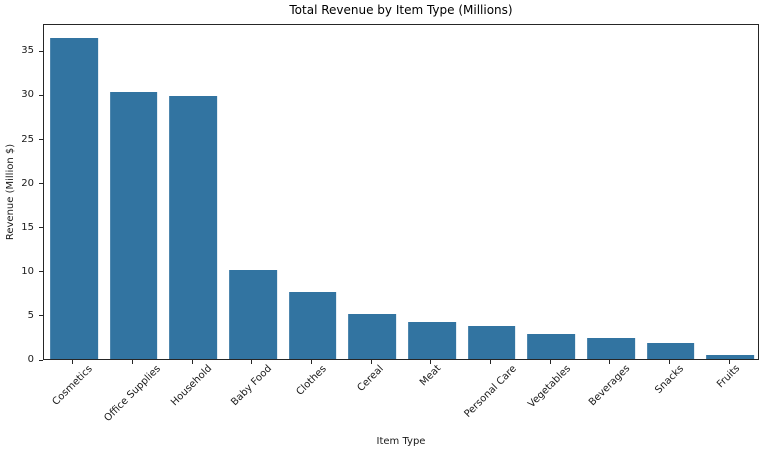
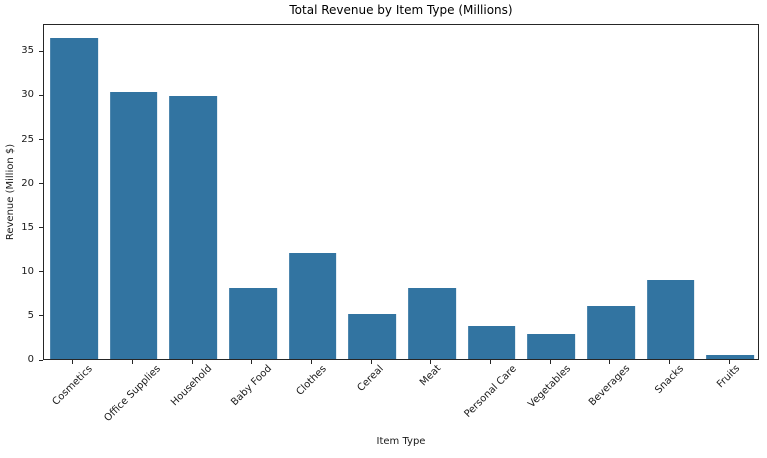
Baby Food: 10 -> 8
Clothes: 8 -> 12
Meat: 4 -> 8
Beverages: 2 -> 6
Snacks: 2 -> 9
